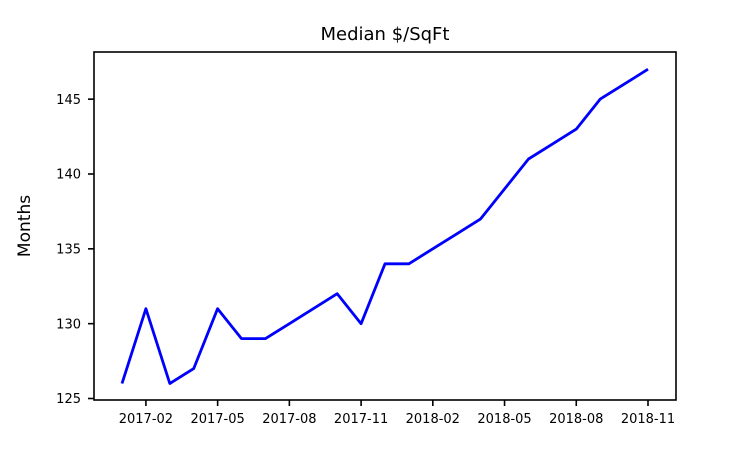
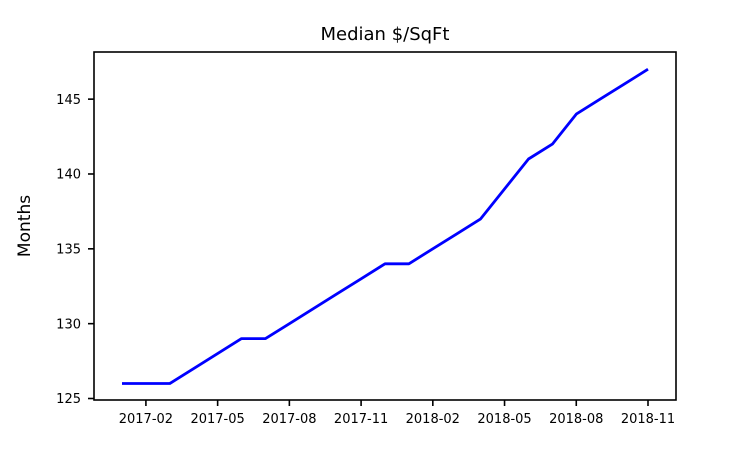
2017-02: 131 -> 126
2017-05: 131 -> 128
2017-11: 130 -> 133
2018-08: 143 -> 144
